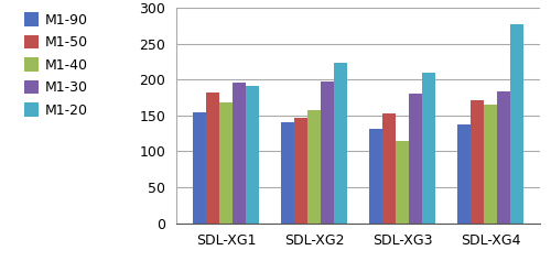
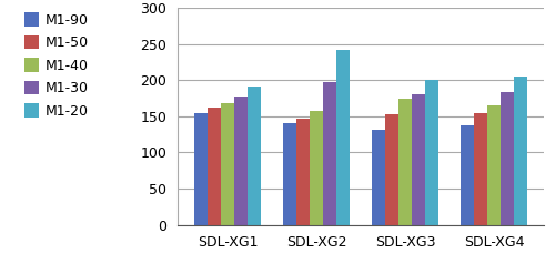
M1-50/SDL-XG1: 182 -> 163
M1-30/SDL-XG1: 196 -> 178
M1-20/SDL-XG2: 224 -> 242
M1-40/SDL-XG3: 114 -> 175
M1-20/SDL-XG3: 210 -> 200
M1-50/SDL-XG4: 172 -> 155
M1-20/SDL-XG4: 278 -> 206
